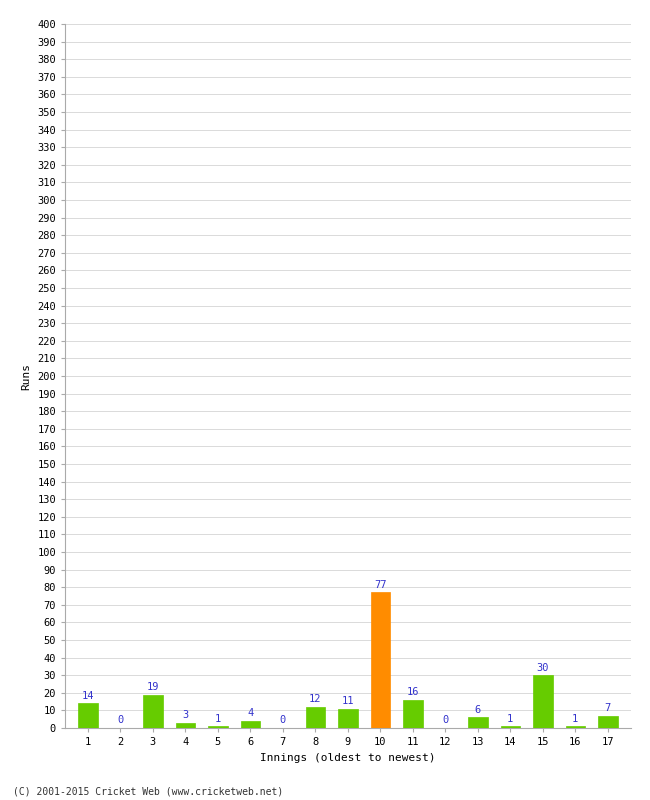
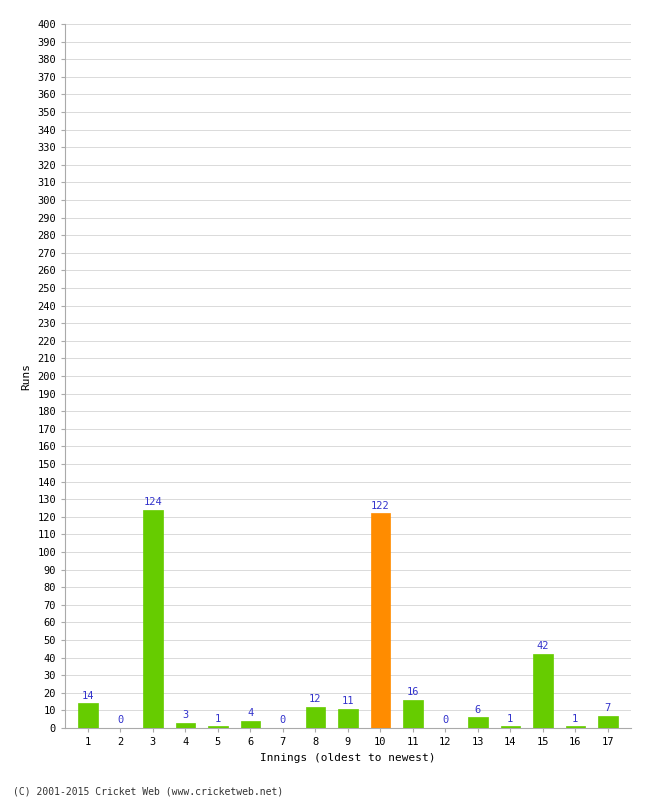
3: 19 -> 124
10: 77 -> 122
15: 30 -> 42
